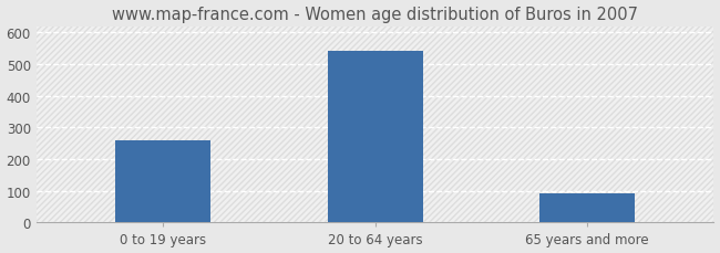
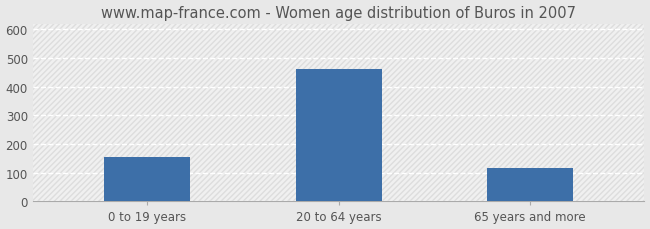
0 to 19 years: 260 -> 155
20 to 64 years: 540 -> 460
65 years and more: 92 -> 115
